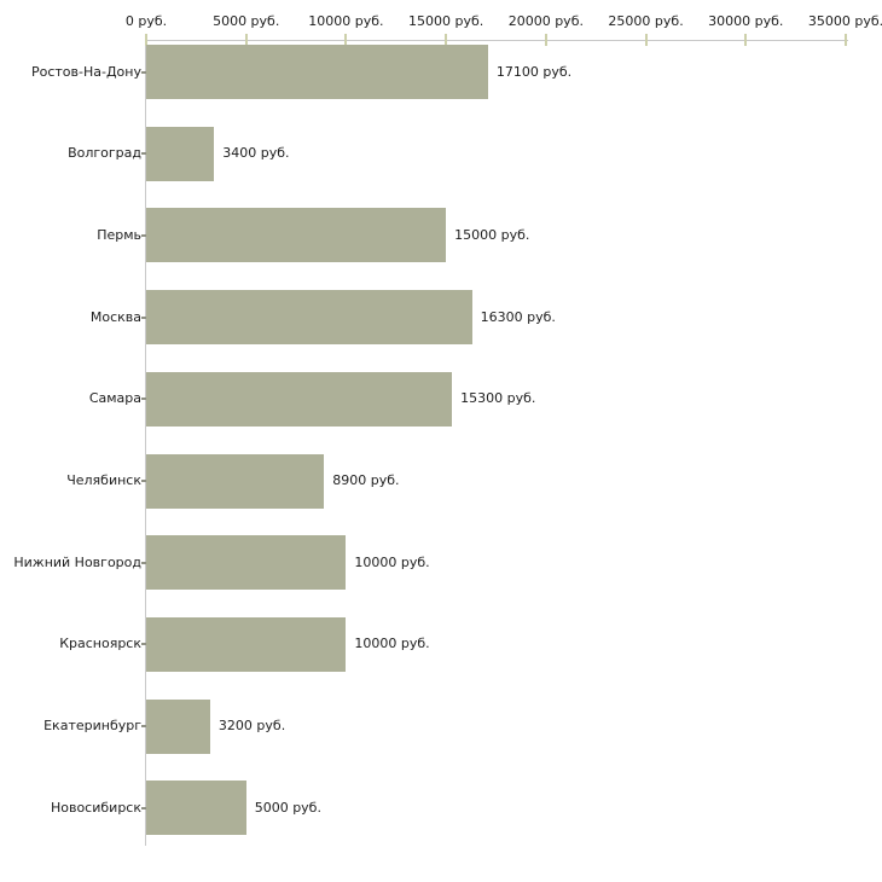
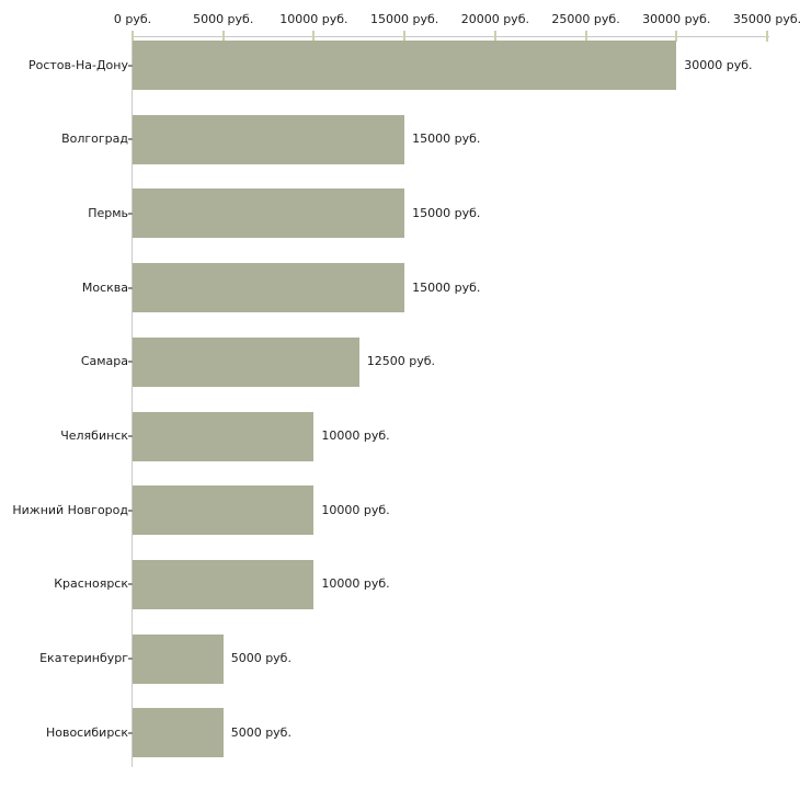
Ростов-На-Дону: 17100 -> 30000
Волгоград: 3400 -> 15000
Москва: 16300 -> 15000
Самара: 15300 -> 12500
Челябинск: 8900 -> 10000
Екатеринбург: 3200 -> 5000
